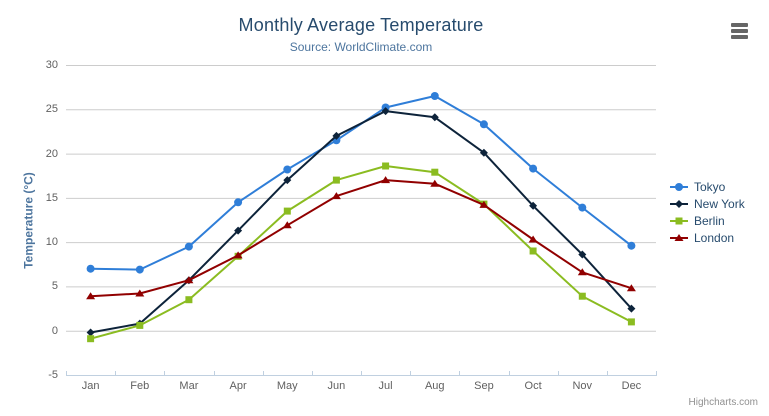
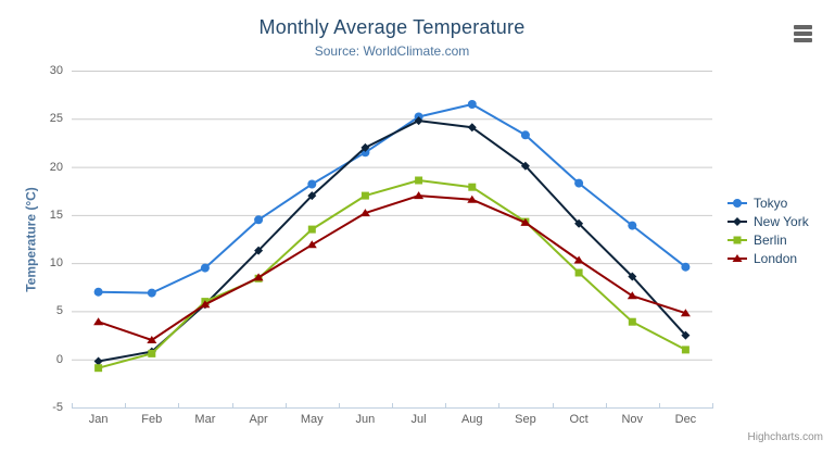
London/Feb: 4 -> 2
Berlin/Mar: 4 -> 6
